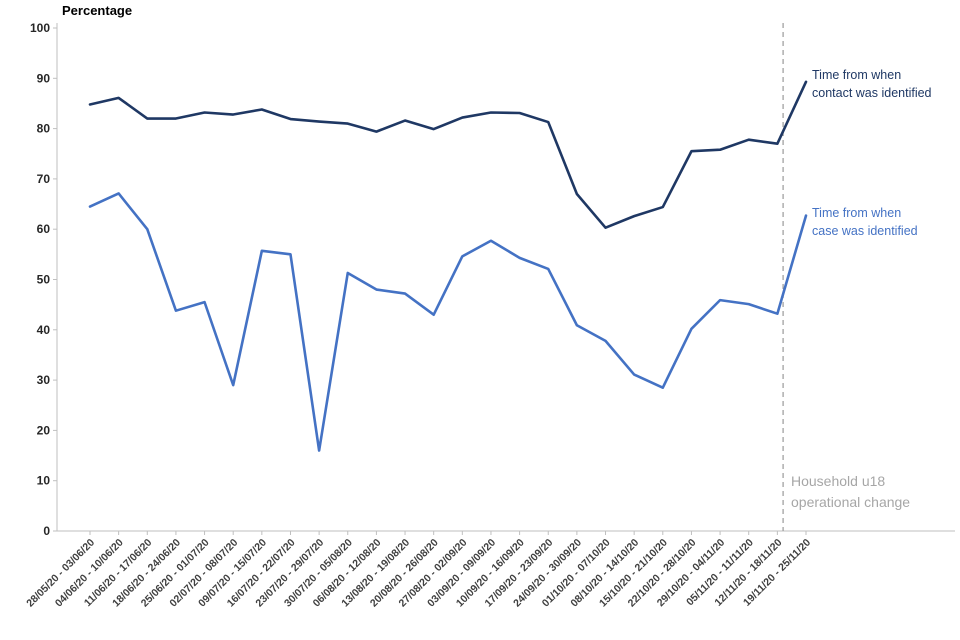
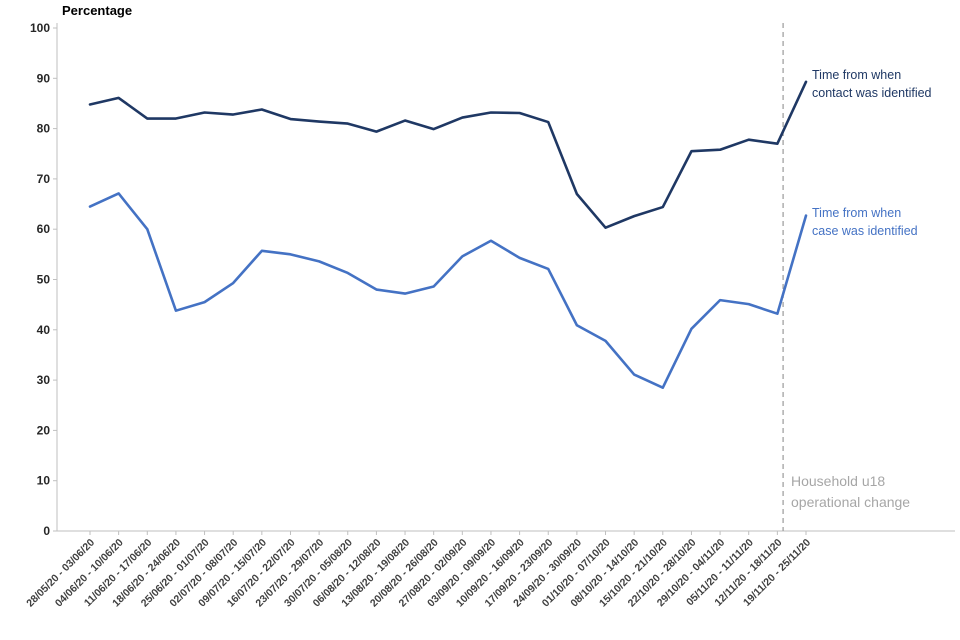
Time from when case was identified/02/07/20 - 08/07/20: 29 -> 49
Time from when case was identified/23/07/20 - 29/07/20: 16 -> 54
Time from when case was identified/20/08/20 - 26/08/20: 43 -> 49
